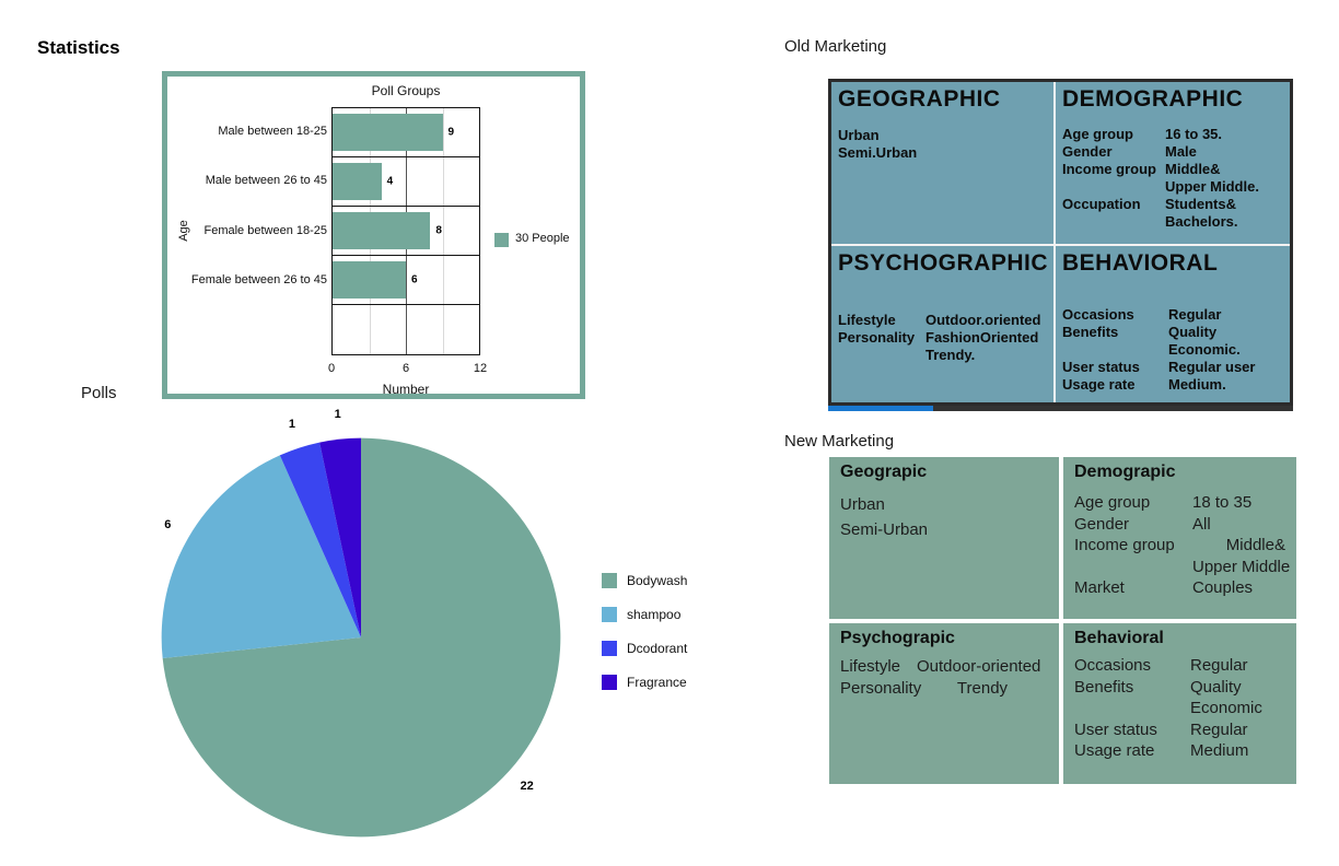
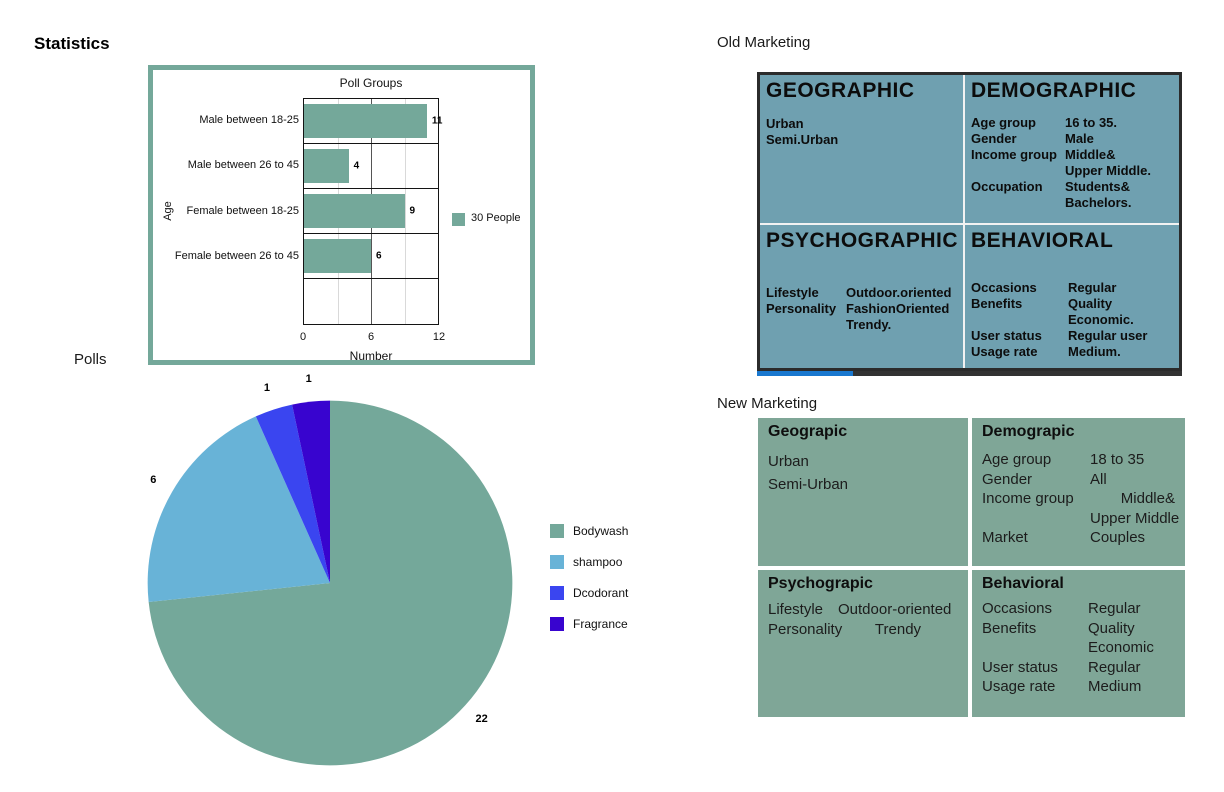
Poll Groups/Male between 18-25: 9 -> 11
Poll Groups/Female between 18-25: 8 -> 9
